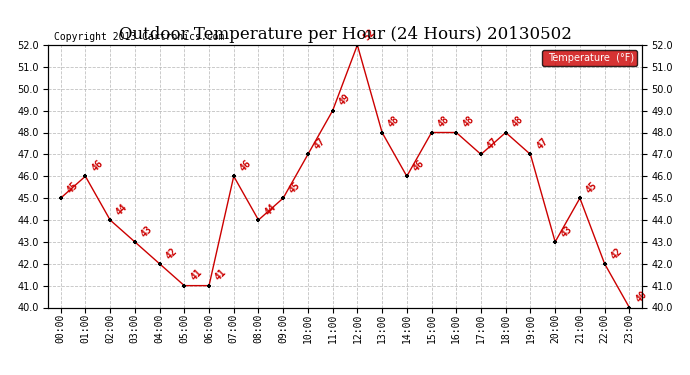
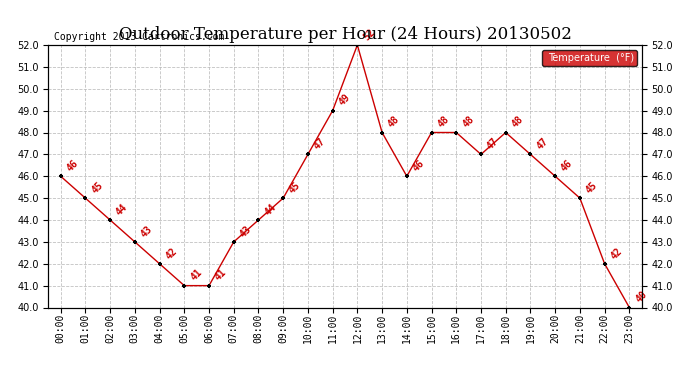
00:00: 45 -> 46
01:00: 46 -> 45
07:00: 46 -> 43
20:00: 43 -> 46
